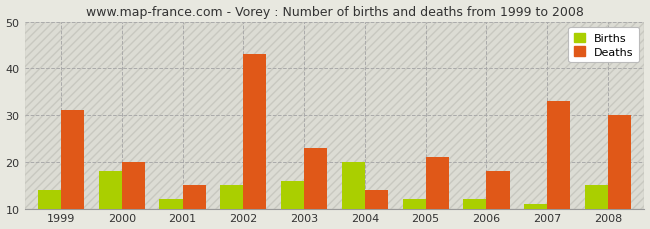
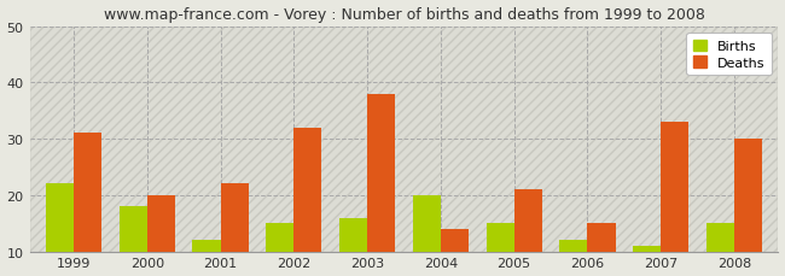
Births/1999: 14 -> 22
Deaths/2001: 15 -> 22
Deaths/2002: 43 -> 32
Deaths/2003: 23 -> 38
Births/2005: 12 -> 15
Deaths/2006: 18 -> 15
